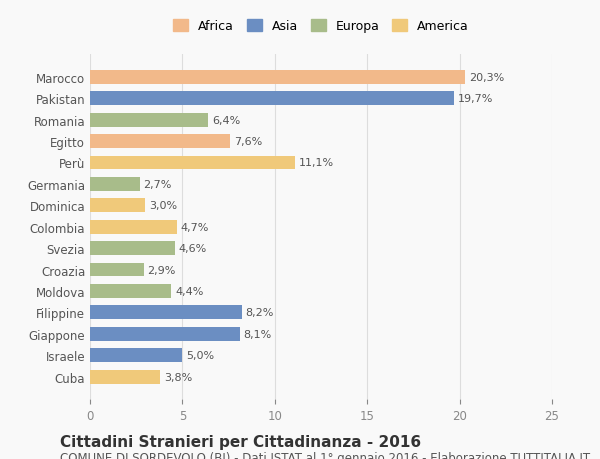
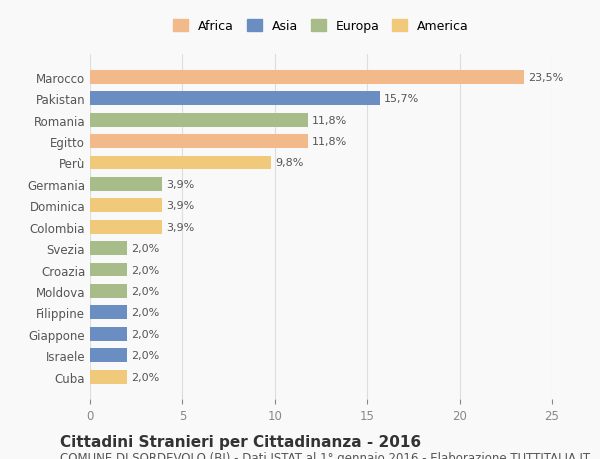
Marocco: 20,3% -> 23,5%
Pakistan: 19,7% -> 15,7%
Romania: 6,4% -> 11,8%
Egitto: 7,6% -> 11,8%
Perù: 11,1% -> 9,8%
Germania: 2,7% -> 3,9%
Dominica: 3,0% -> 3,9%
Colombia: 4,7% -> 3,9%
Svezia: 4,6% -> 2,0%
Croazia: 2,9% -> 2,0%
Moldova: 4,4% -> 2,0%
Filippine: 8,2% -> 2,0%
Giappone: 8,1% -> 2,0%
Israele: 5,0% -> 2,0%
Cuba: 3,8% -> 2,0%
